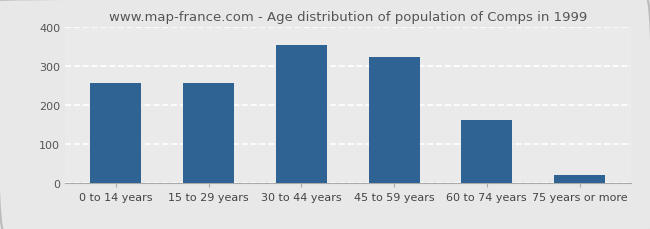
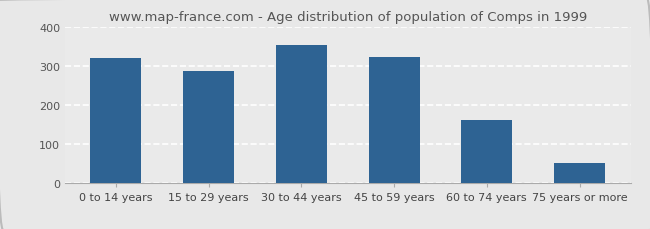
0 to 14 years: 255 -> 320
15 to 29 years: 255 -> 287
75 years or more: 20 -> 52
